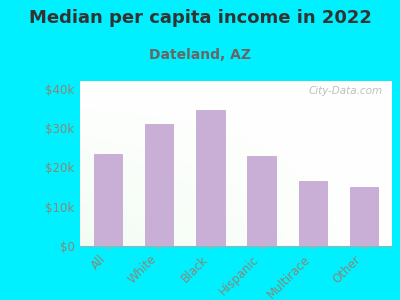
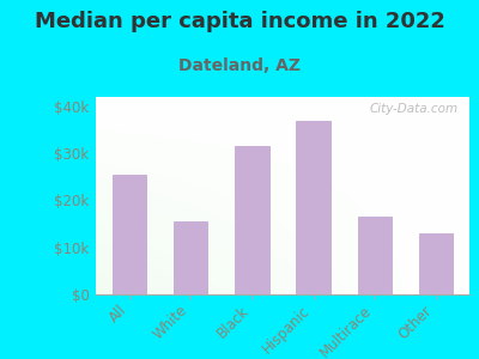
All: $23.5k -> $25.5k
White: $31.0k -> $15.5k
Black: $34.5k -> $31.5k
Hispanic: $23.0k -> $37.0k
Other: $15.0k -> $13.0k
